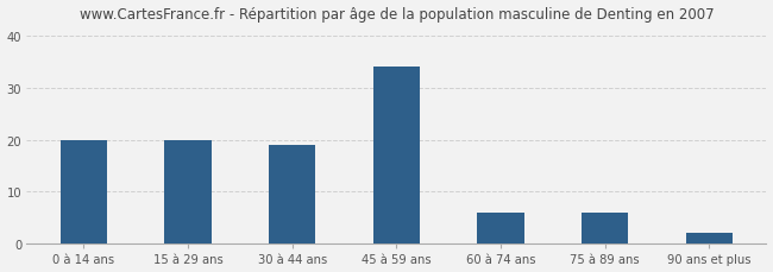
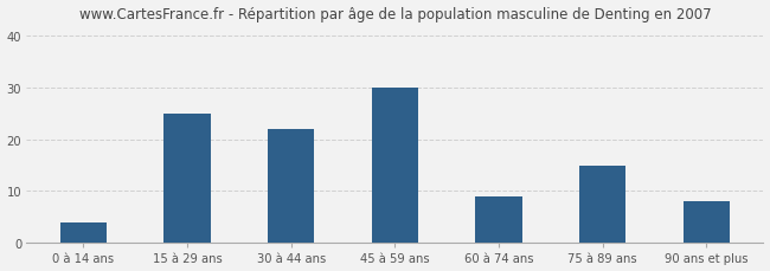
0 à 14 ans: 20 -> 4
15 à 29 ans: 20 -> 25
30 à 44 ans: 19 -> 22
45 à 59 ans: 34 -> 30
60 à 74 ans: 6 -> 9
75 à 89 ans: 6 -> 15
90 ans et plus: 2 -> 8
